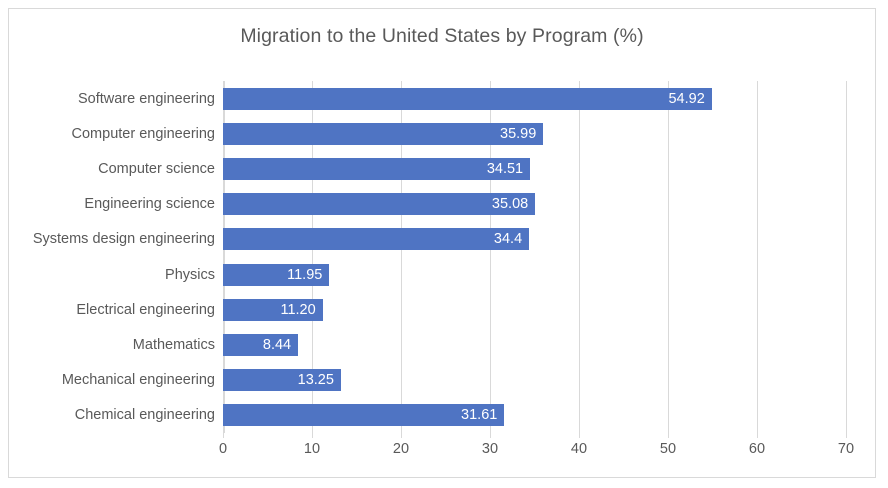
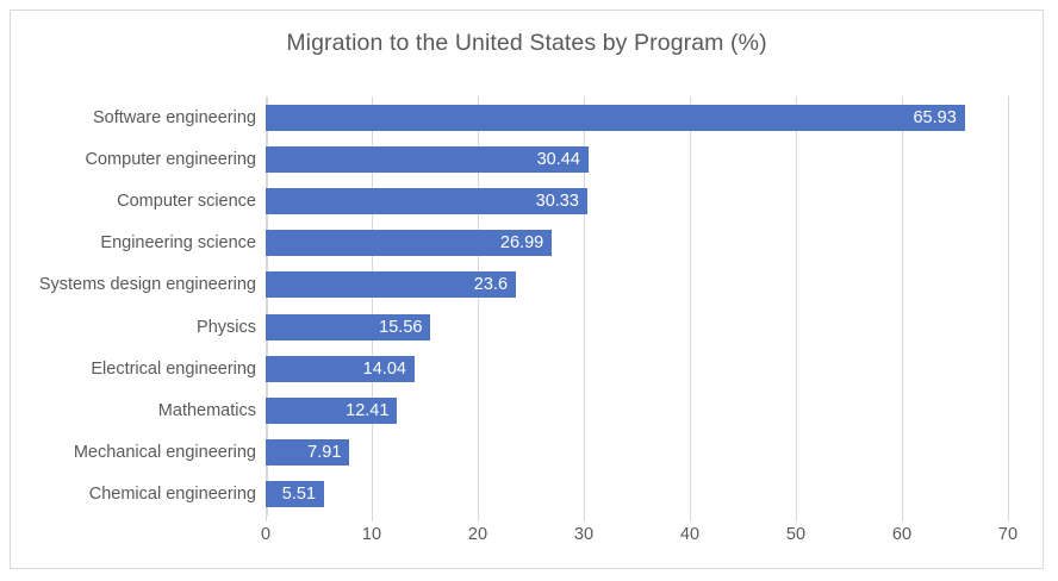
Software engineering: 54.92 -> 65.93
Computer engineering: 35.99 -> 30.44
Computer science: 34.51 -> 30.33
Engineering science: 35.08 -> 26.99
Systems design engineering: 34.4 -> 23.6
Physics: 11.95 -> 15.56
Electrical engineering: 11.20 -> 14.04
Mathematics: 8.44 -> 12.41
Mechanical engineering: 13.25 -> 7.91
Chemical engineering: 31.61 -> 5.51
